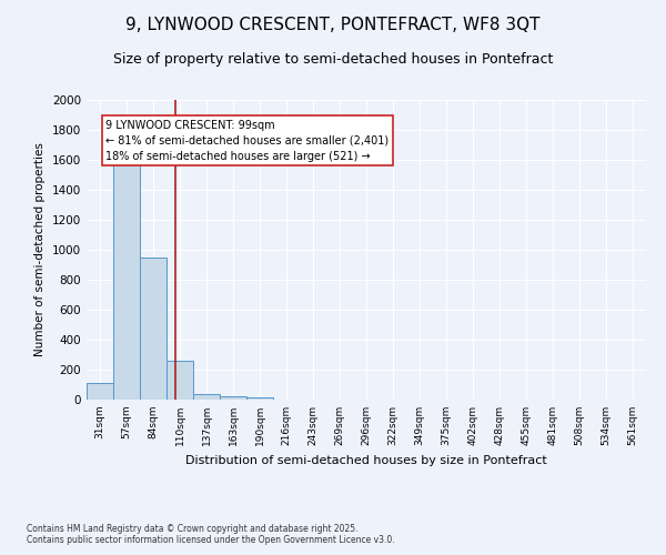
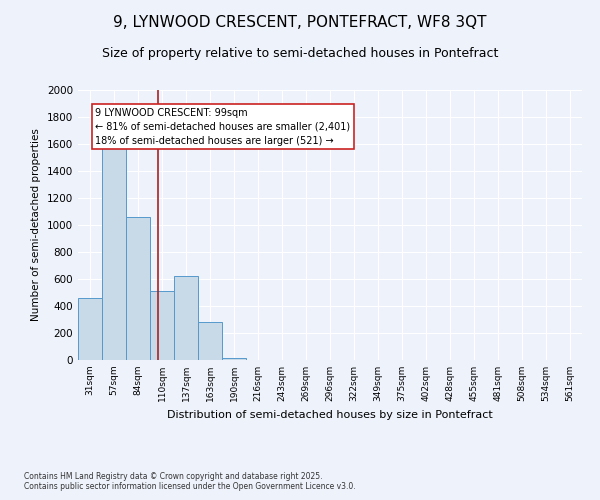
31sqm: 110 -> 460
84sqm: 950 -> 1060
110sqm: 260 -> 510
137sqm: 40 -> 620
163sqm: 20 -> 280
